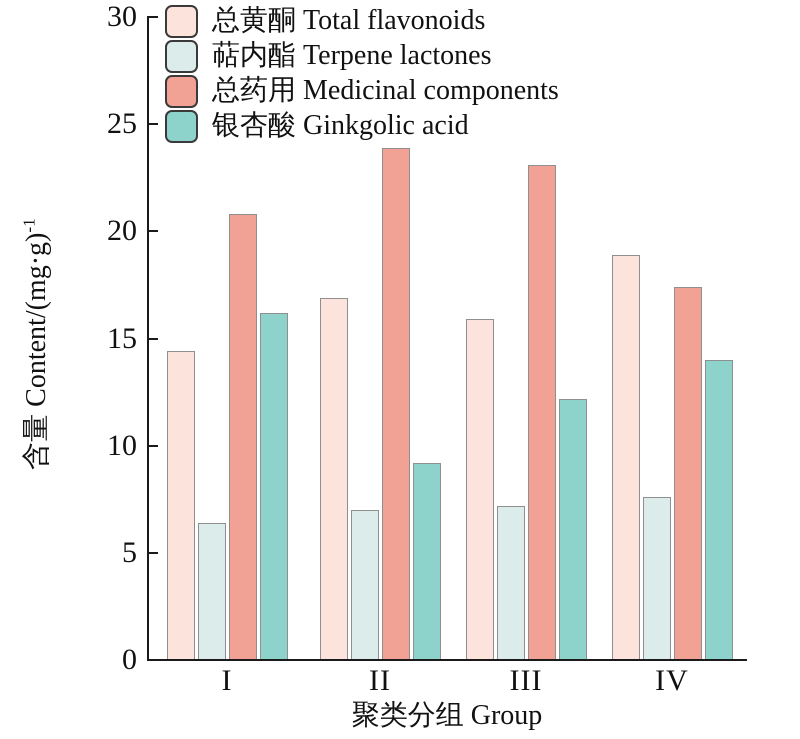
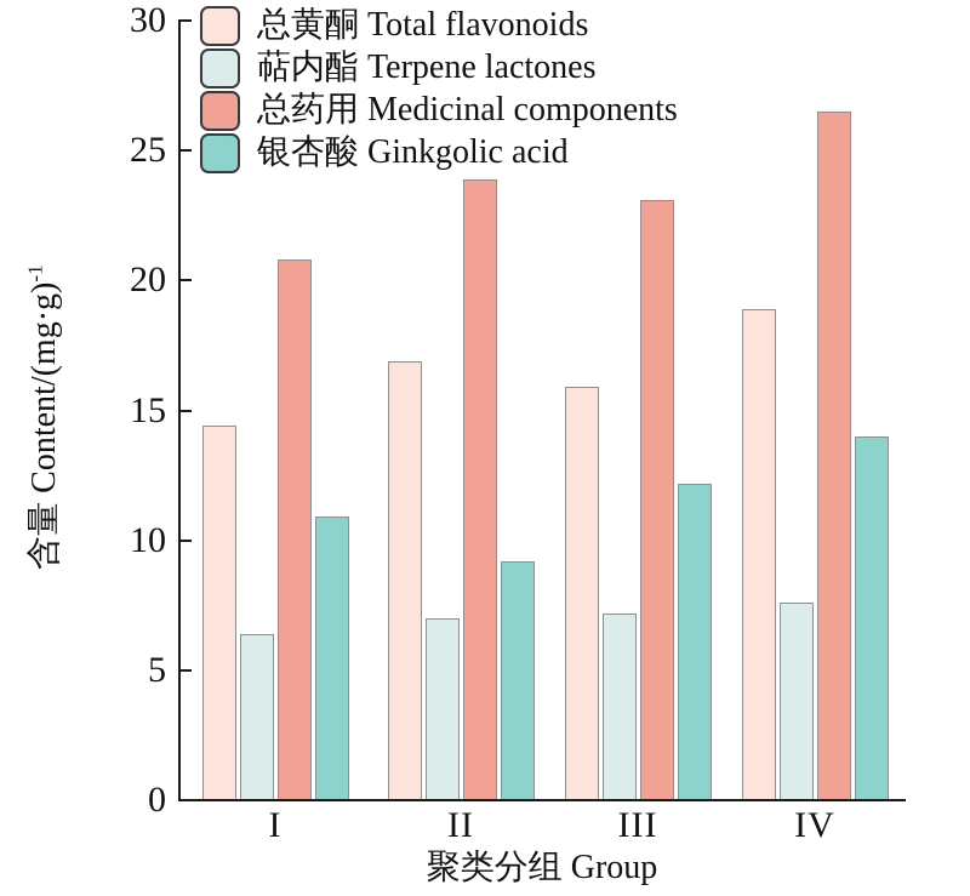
银杏酸 Ginkgolic acid/I: 16.2 -> 10.9
总药用 Medicinal components/IV: 17.4 -> 26.5
